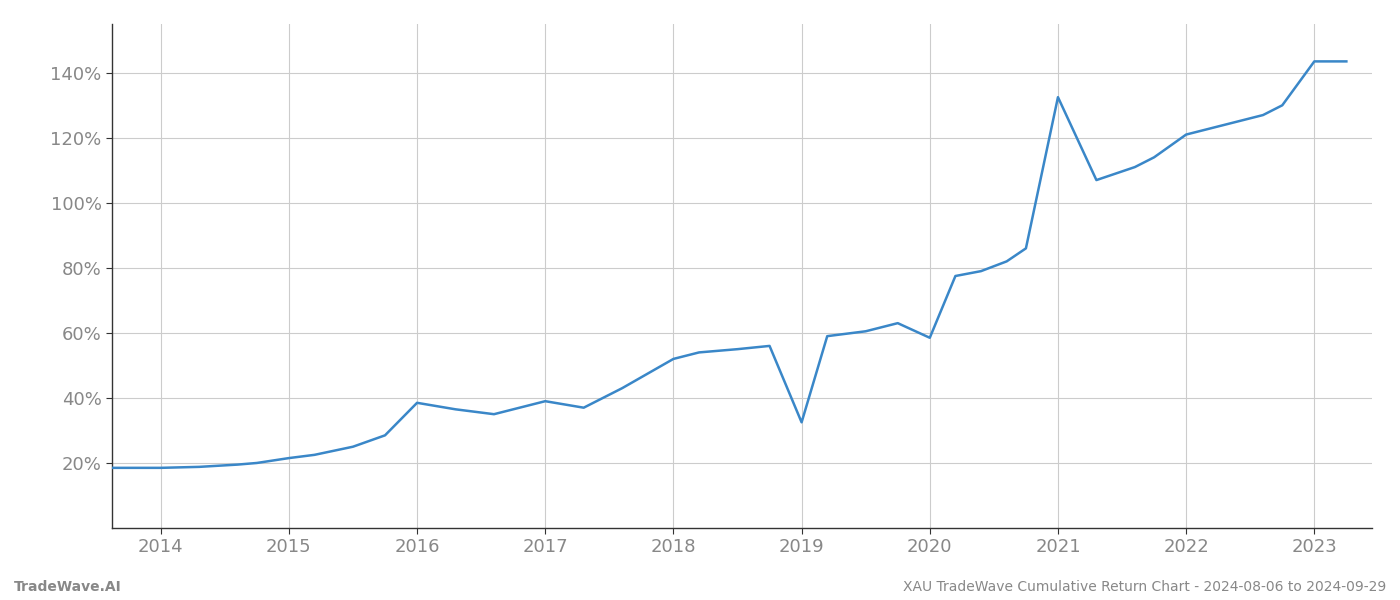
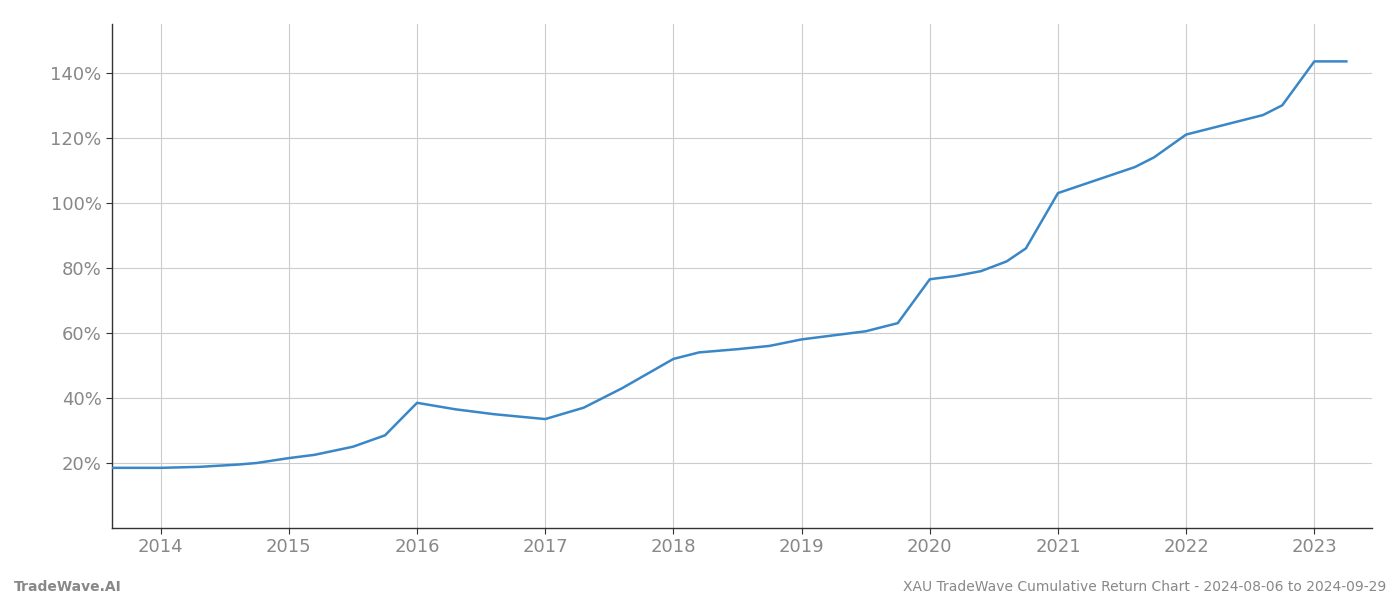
2017: 39.0% -> 33.5%
2019: 32.5% -> 58.0%
2020: 58.5% -> 76.5%
2021: 132.5% -> 103.0%
